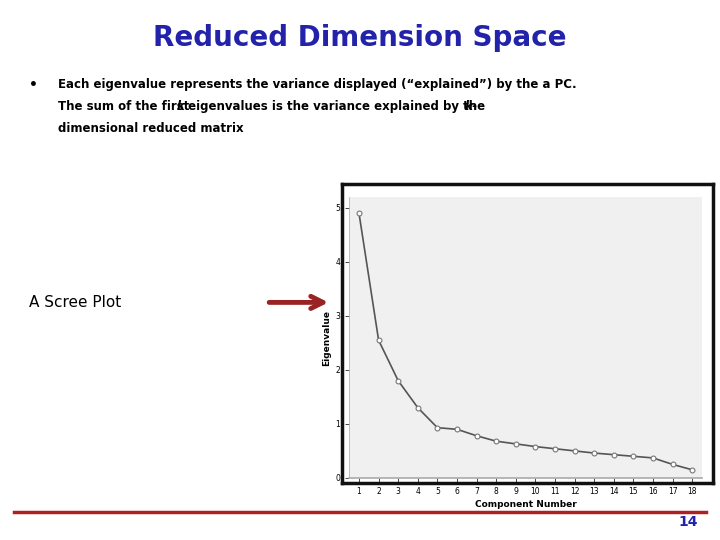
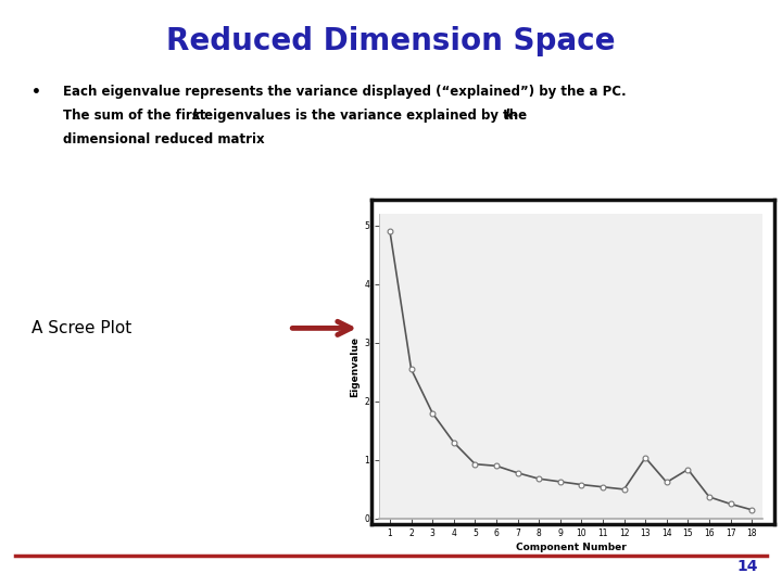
13: 0.46 -> 1.04
14: 0.43 -> 0.62
15: 0.40 -> 0.84
